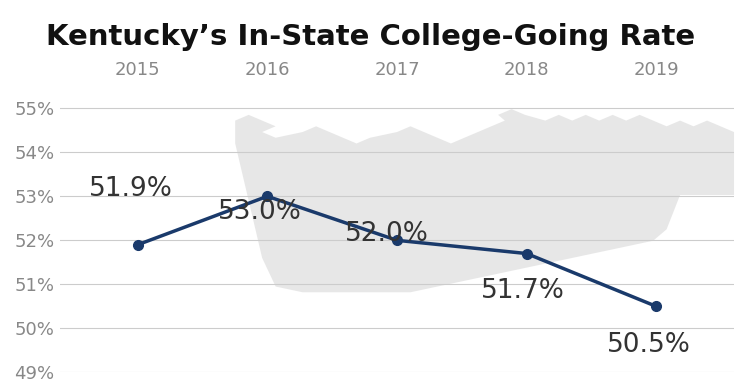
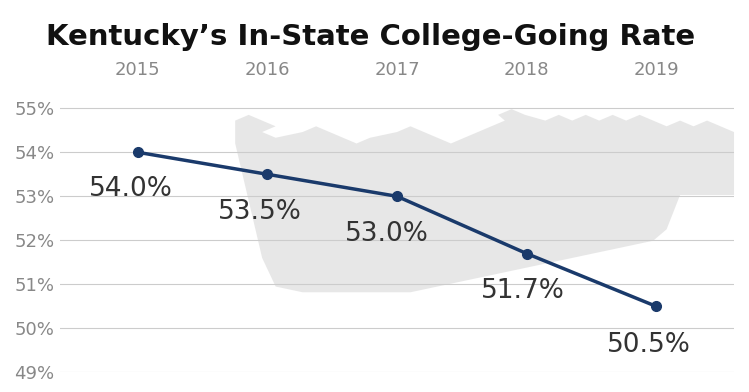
2015: 51.9% -> 54.0%
2016: 53.0% -> 53.5%
2017: 52.0% -> 53.0%
